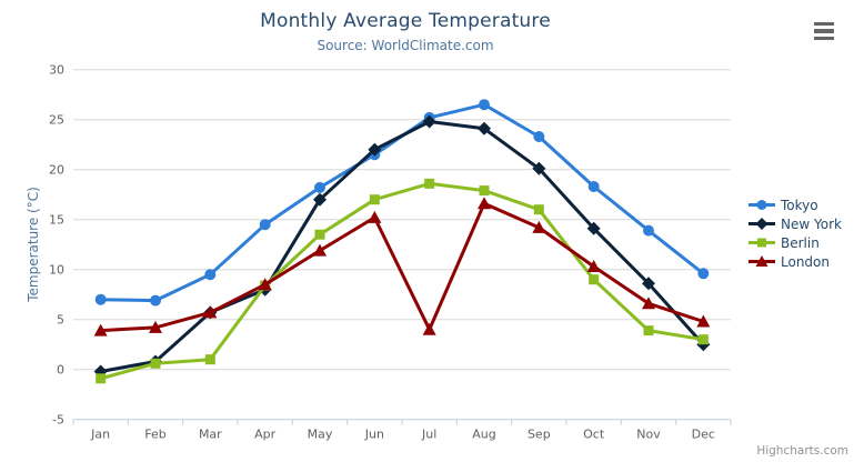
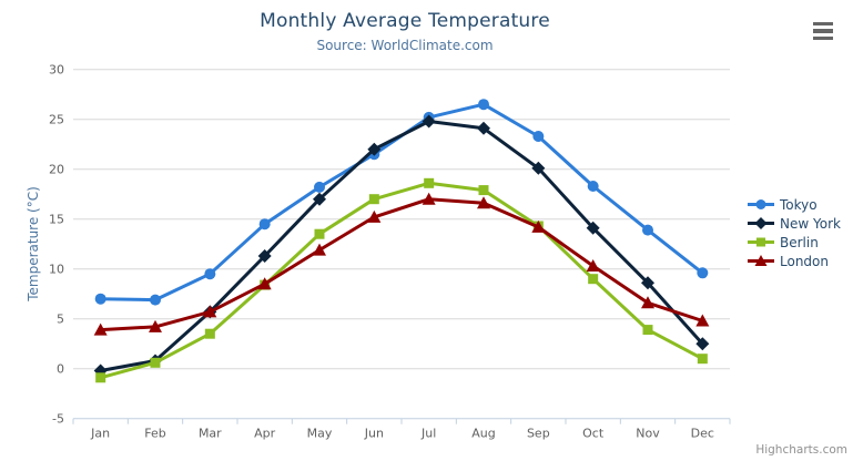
Berlin/Mar: 1 -> 4
New York/Apr: 8 -> 11
London/Jul: 4 -> 17
Berlin/Sep: 16 -> 14
Berlin/Dec: 3 -> 1
